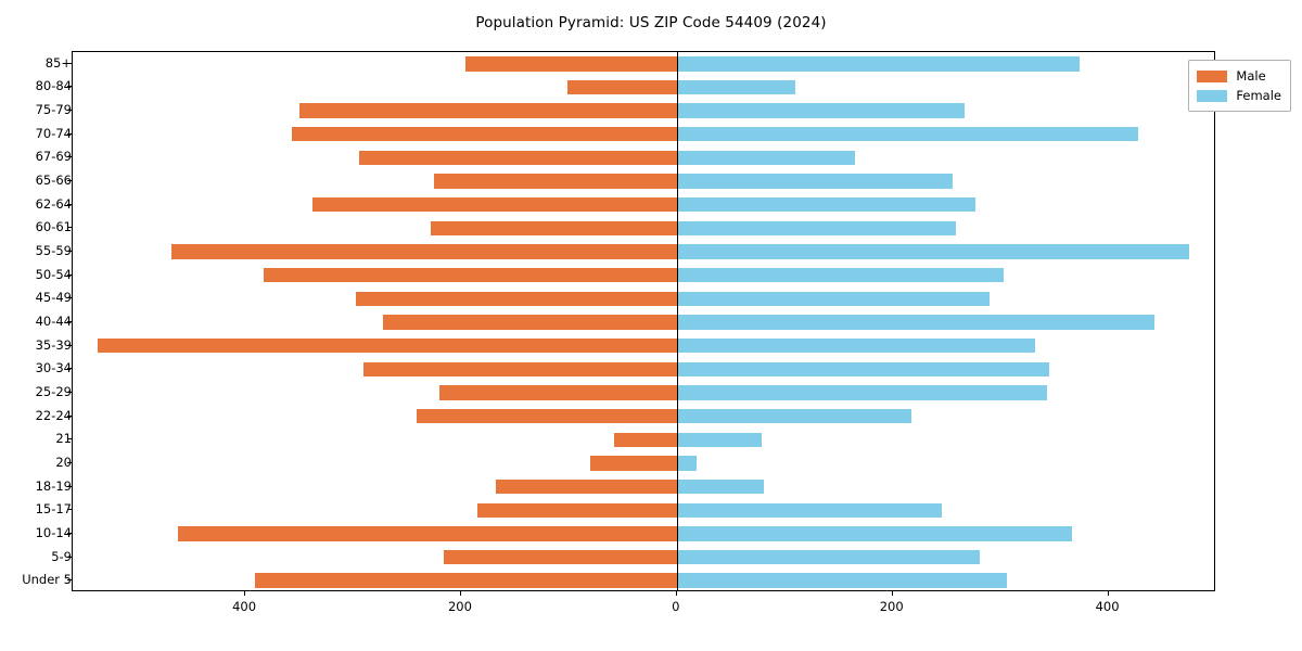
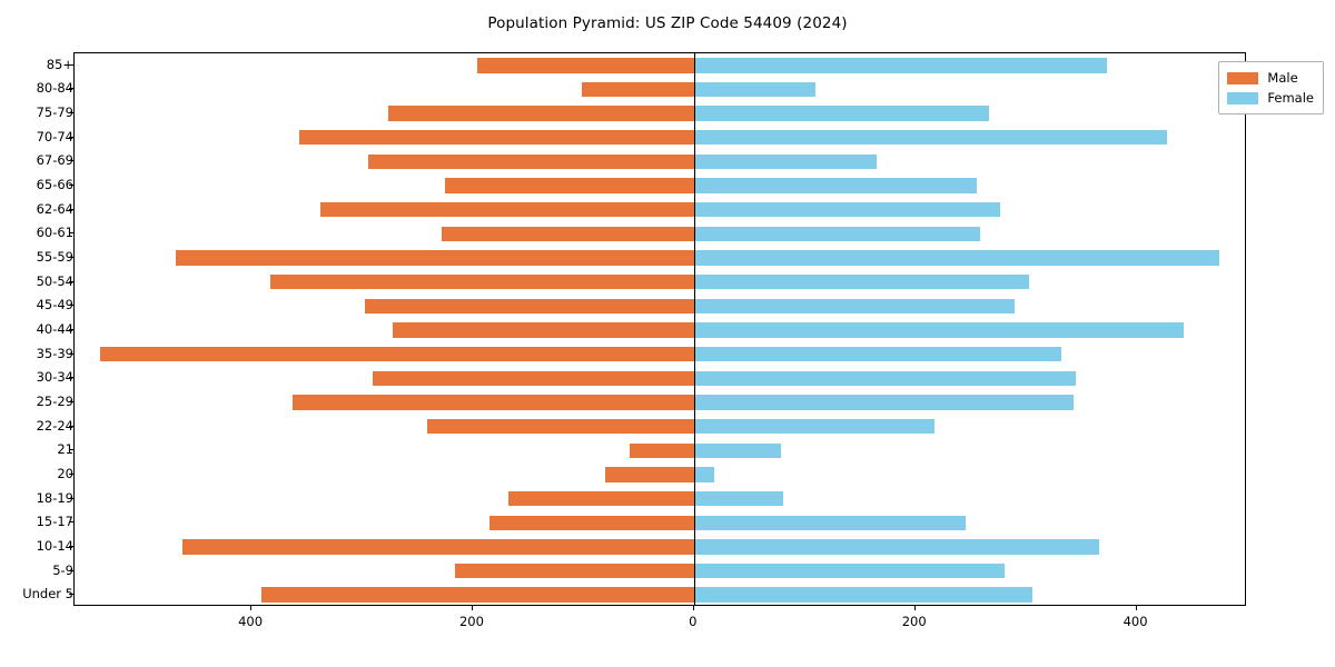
Male/75-79: 350 -> 280
Male/25-29: 220 -> 360
